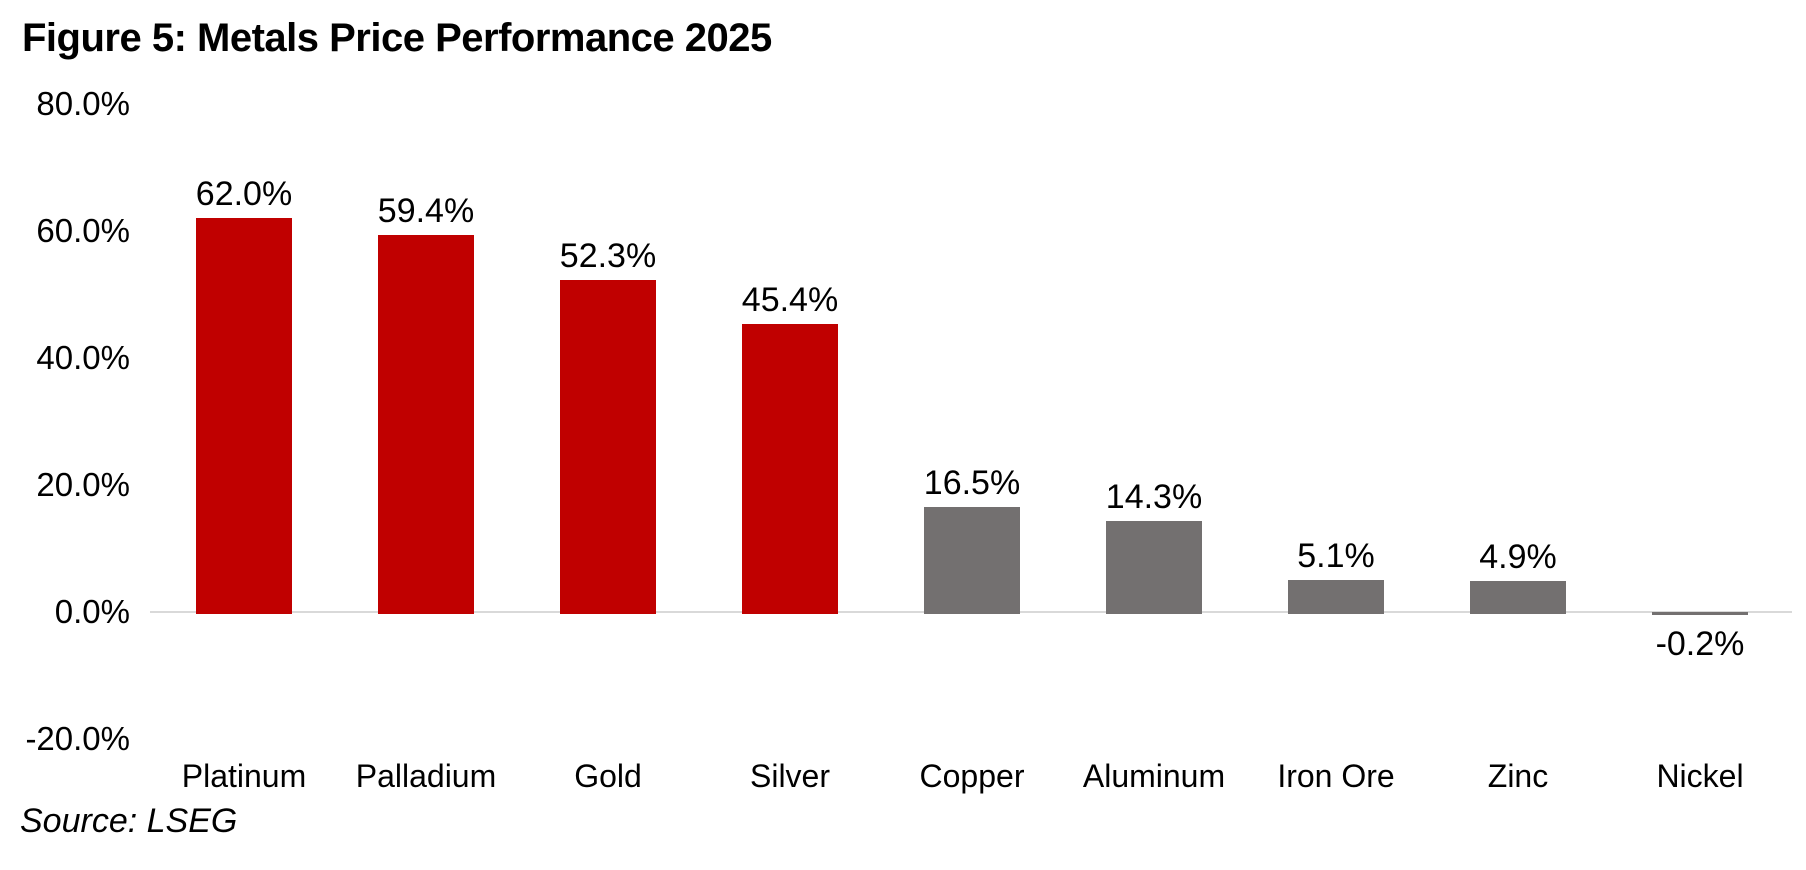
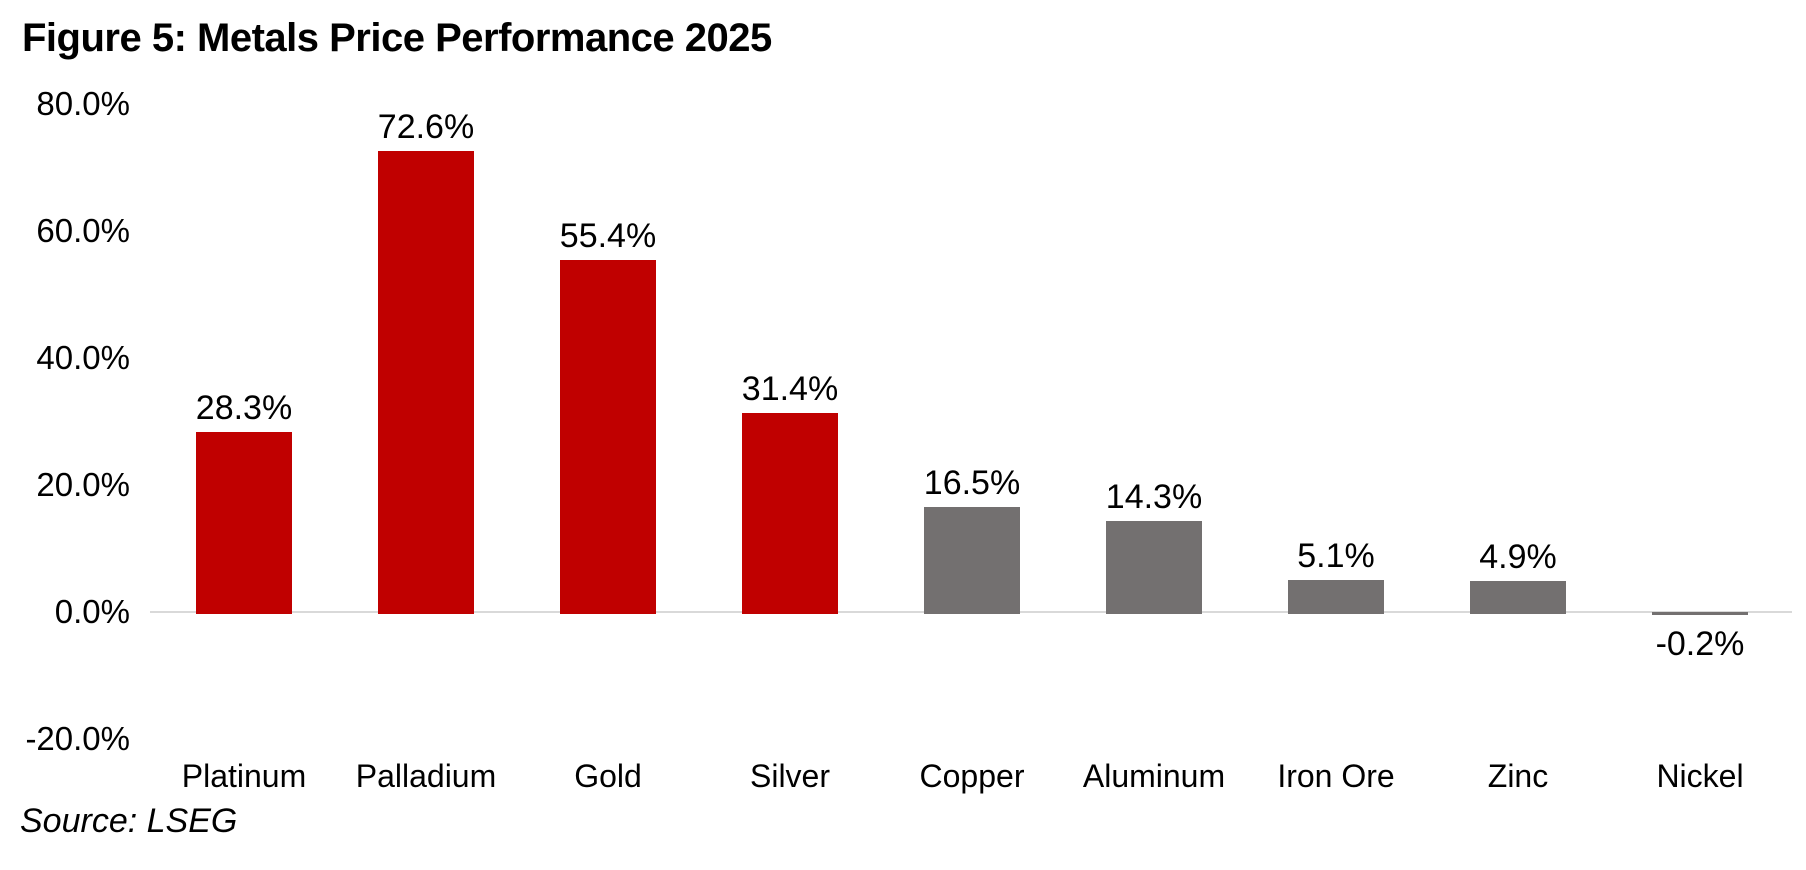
Platinum: 62.0% -> 28.3%
Palladium: 59.4% -> 72.6%
Gold: 52.3% -> 55.4%
Silver: 45.4% -> 31.4%
